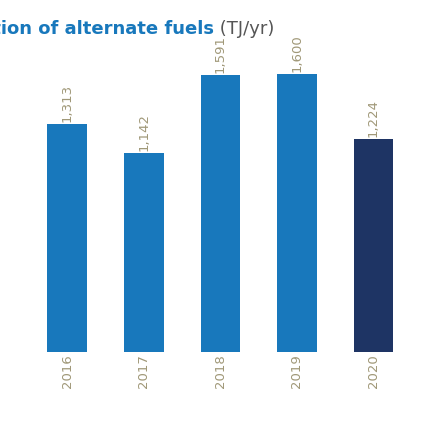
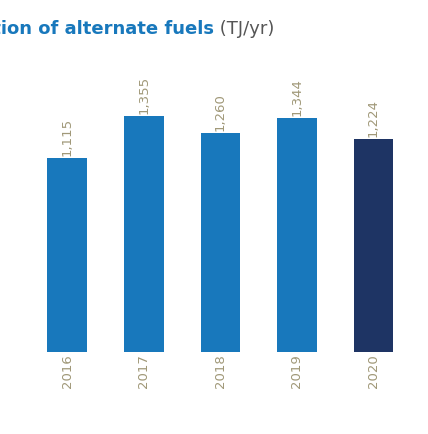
2016: 1,313 -> 1,115
2017: 1,142 -> 1,355
2018: 1,591 -> 1,260
2019: 1,600 -> 1,344
